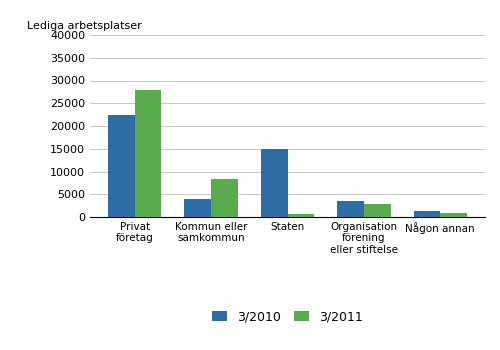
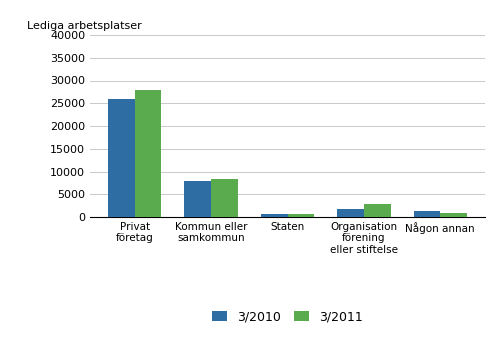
3/2010/Privat företag: 22500 -> 26000
3/2010/Kommun eller samkommun: 4000 -> 8000
3/2010/Staten: 15000 -> 700
3/2010/Organisation förening eller stiftelse: 3500 -> 1800
